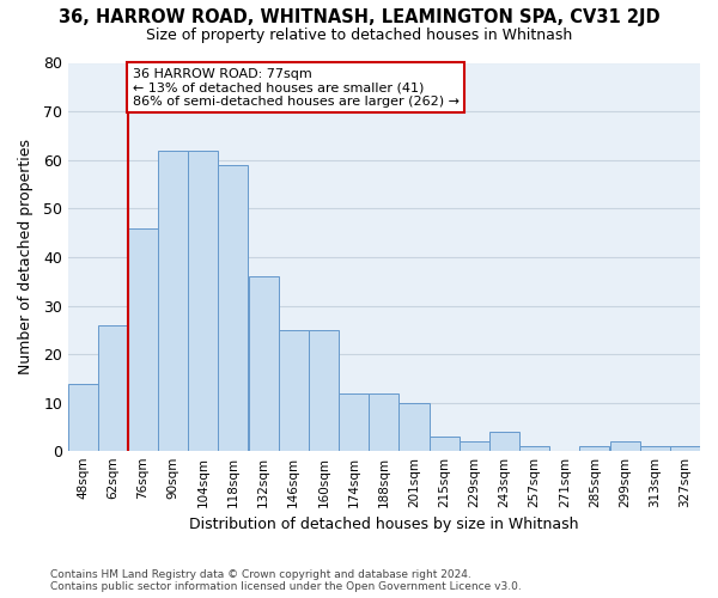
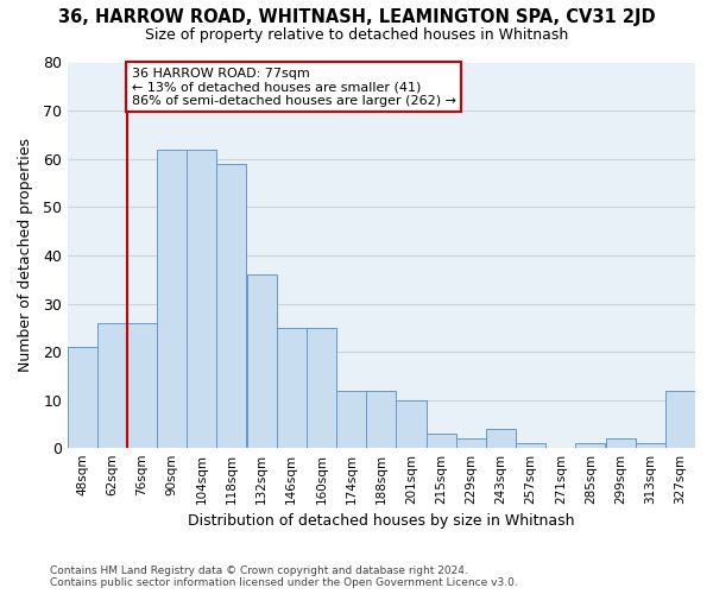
48sqm: 14 -> 21
76sqm: 46 -> 26
327sqm: 1 -> 12
